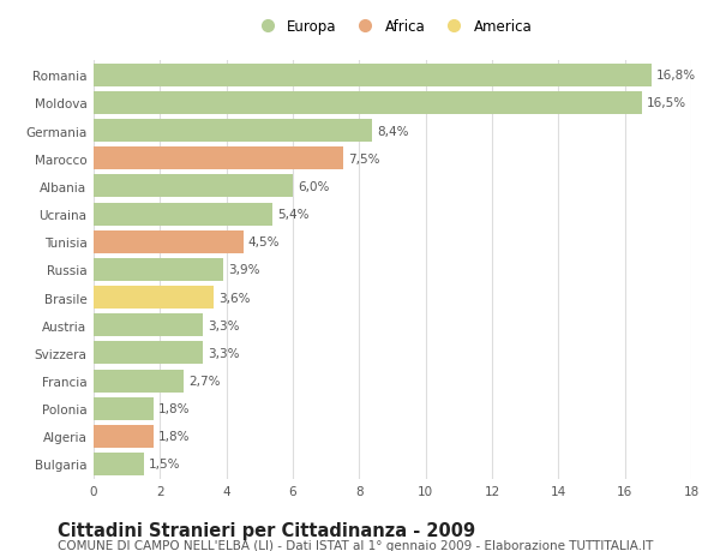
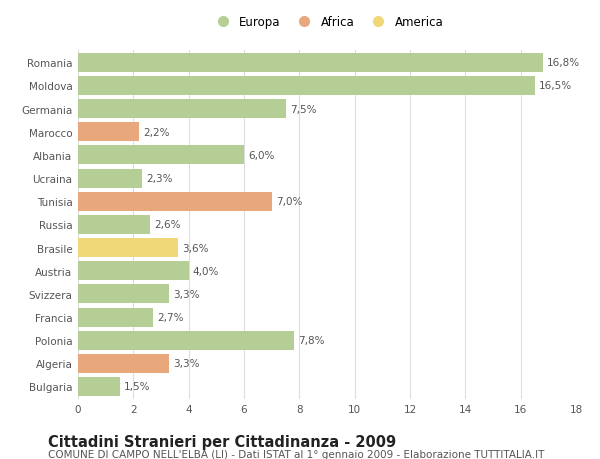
Germania: 8,4% -> 7,5%
Marocco: 7,5% -> 2,2%
Ucraina: 5,4% -> 2,3%
Tunisia: 4,5% -> 7,0%
Russia: 3,9% -> 2,6%
Austria: 3,3% -> 4,0%
Polonia: 1,8% -> 7,8%
Algeria: 1,8% -> 3,3%
